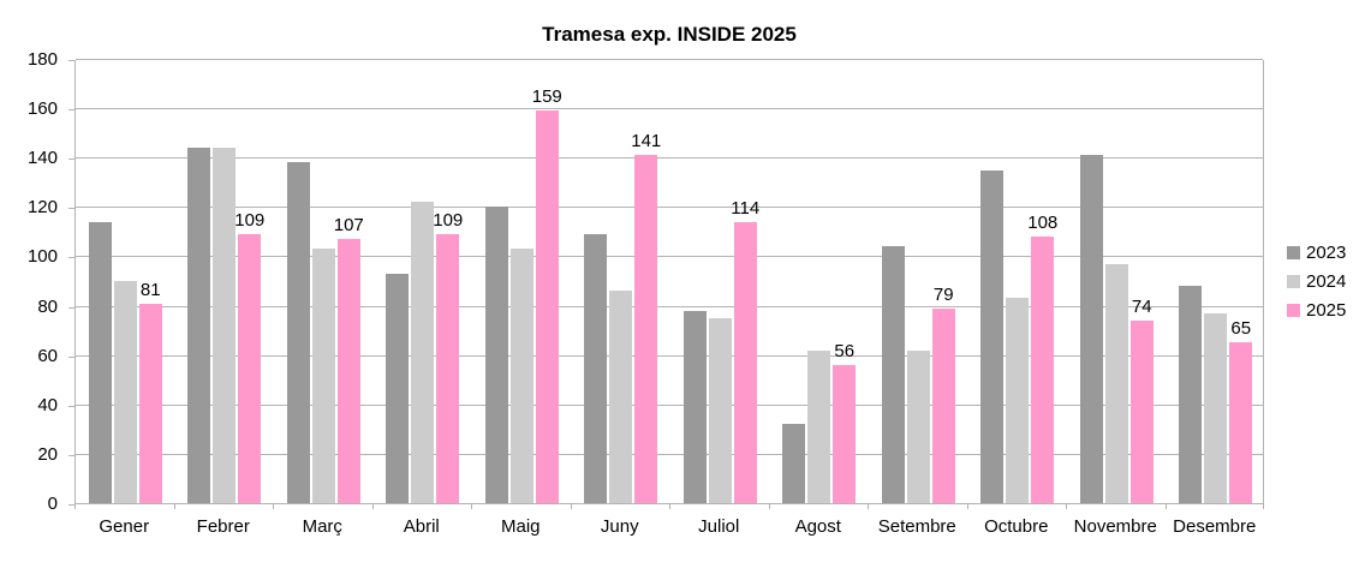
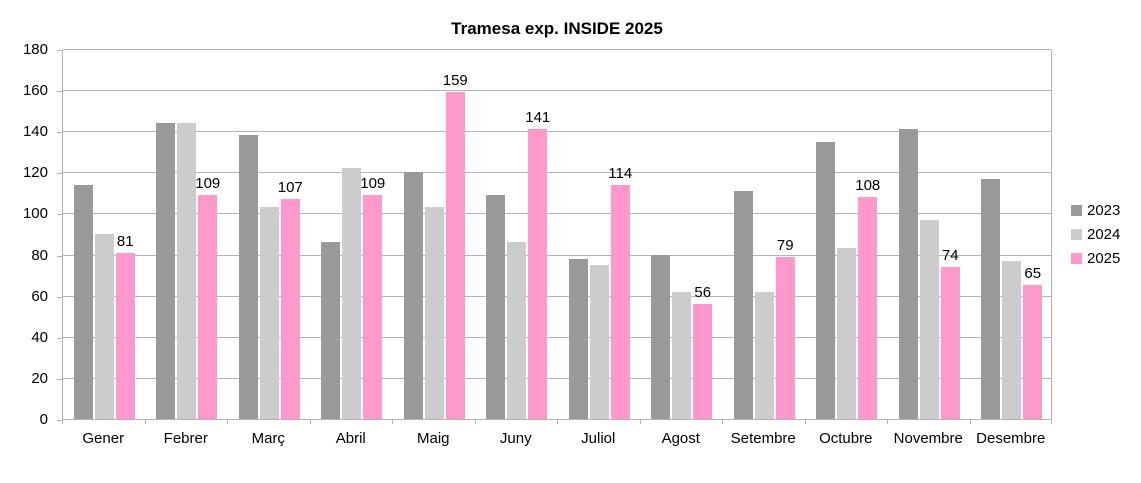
2023/Abril: 93 -> 86
2023/Agost: 32 -> 80
2023/Setembre: 104 -> 111
2023/Desembre: 88 -> 117
